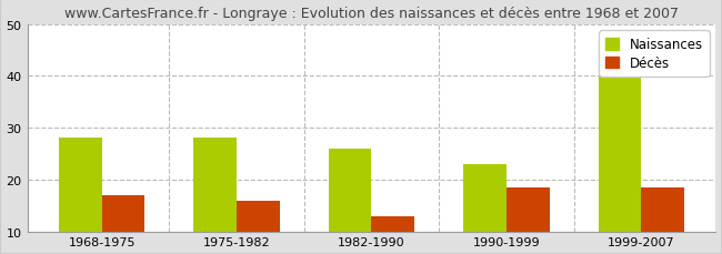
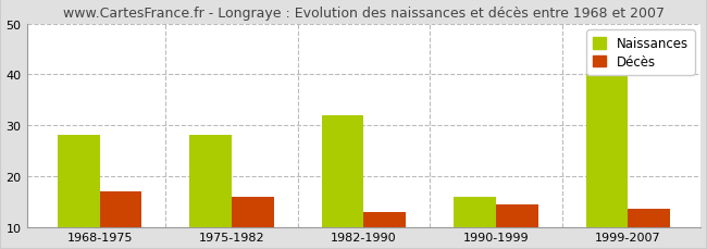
Naissances/1982-1990: 26 -> 32
Naissances/1990-1999: 23 -> 16
Décès/1990-1999: 18.5 -> 14.5
Décès/1999-2007: 18.5 -> 13.5
